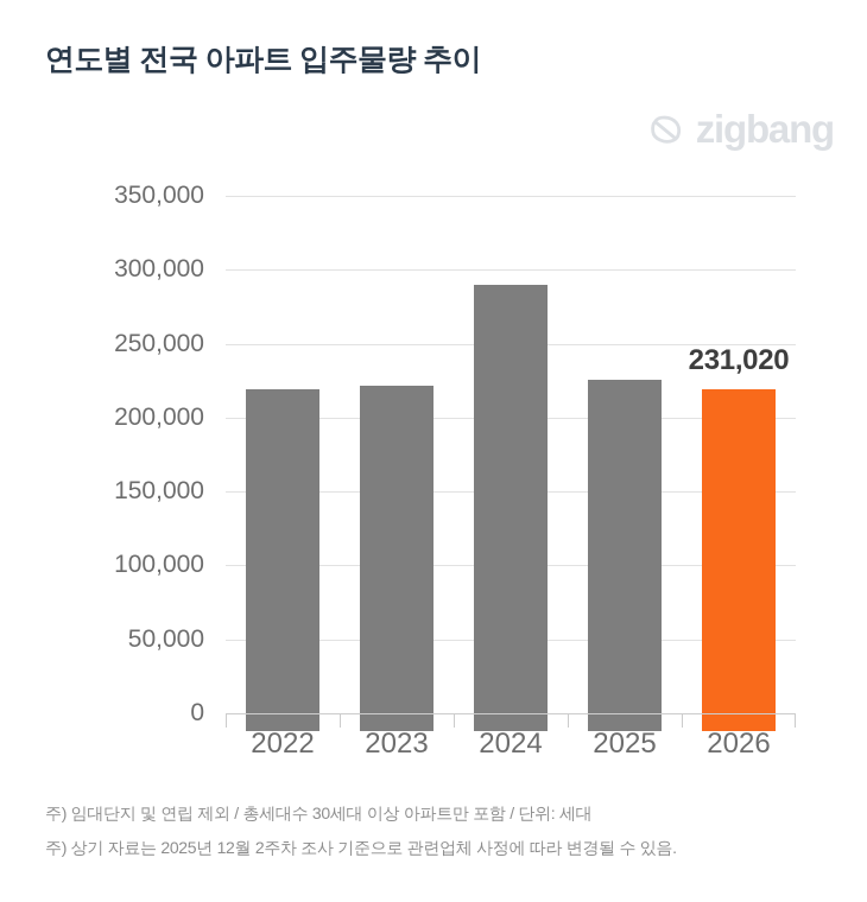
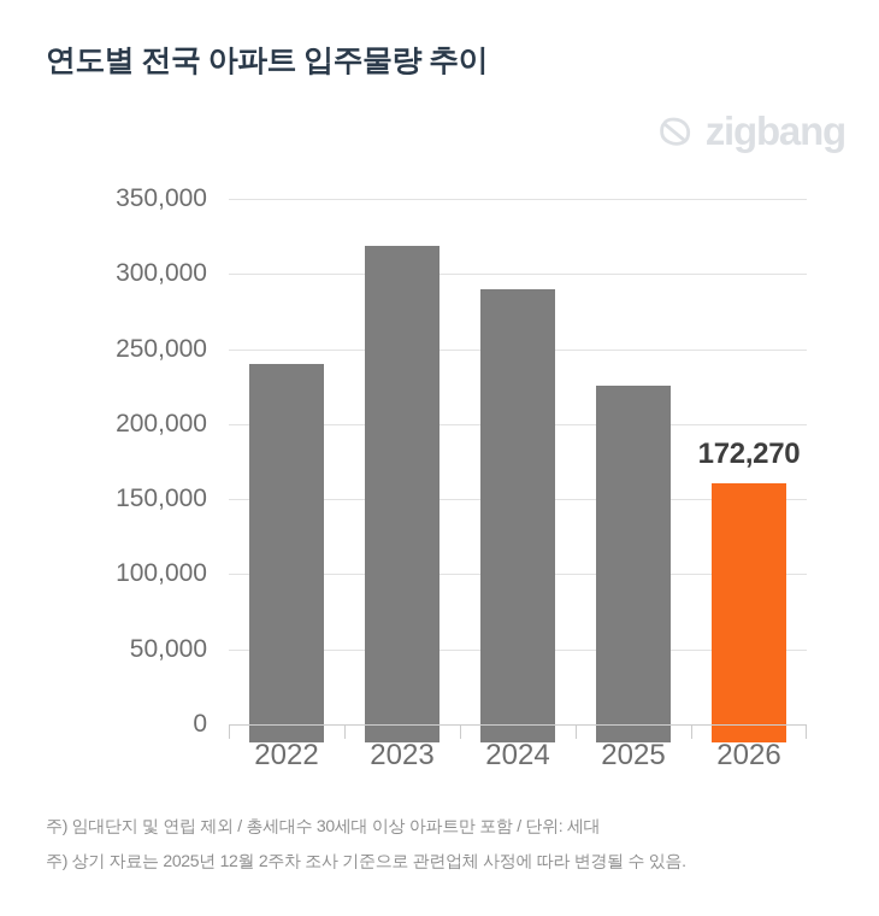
2022: 231000 -> 252000
2023: 234000 -> 331000
2026: 231,020 -> 172,270
